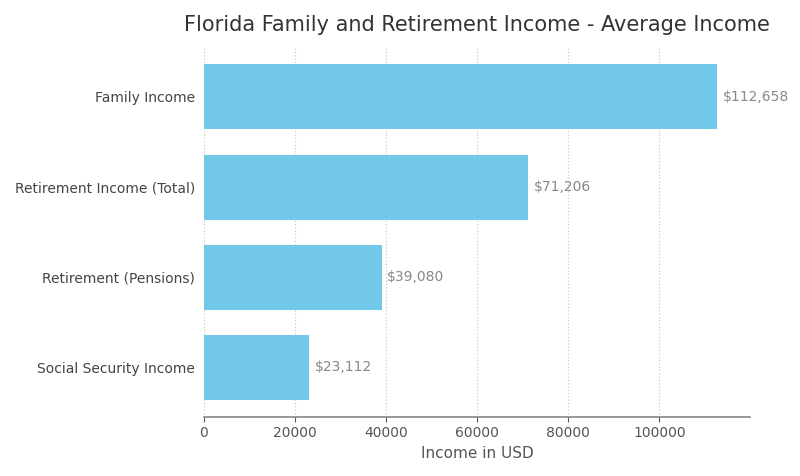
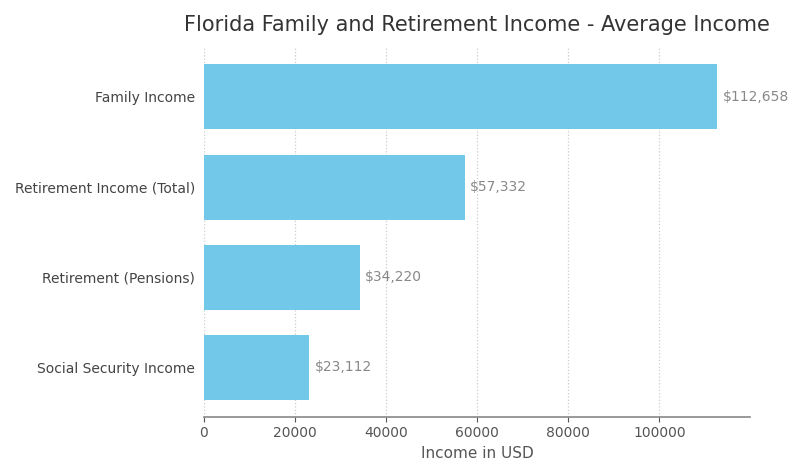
Retirement Income (Total): $71,206 -> $57,332
Retirement (Pensions): $39,080 -> $34,220
